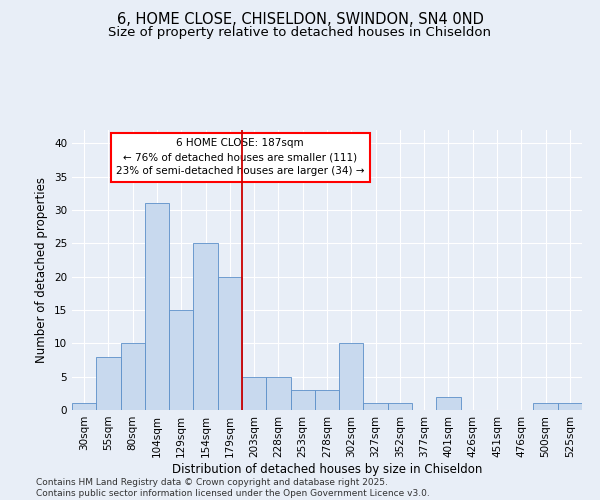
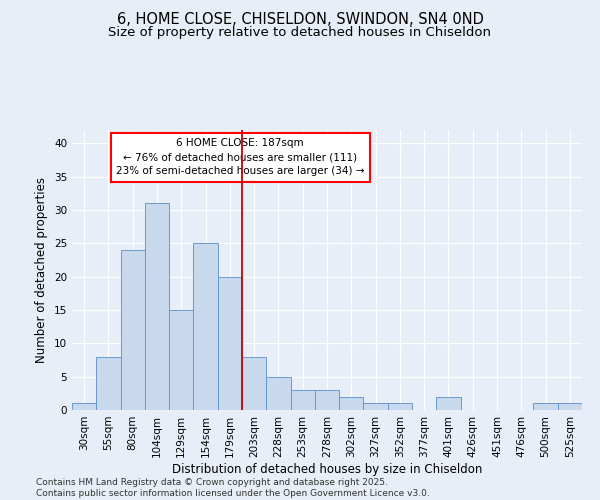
80sqm: 10 -> 24
203sqm: 5 -> 8
302sqm: 10 -> 2
